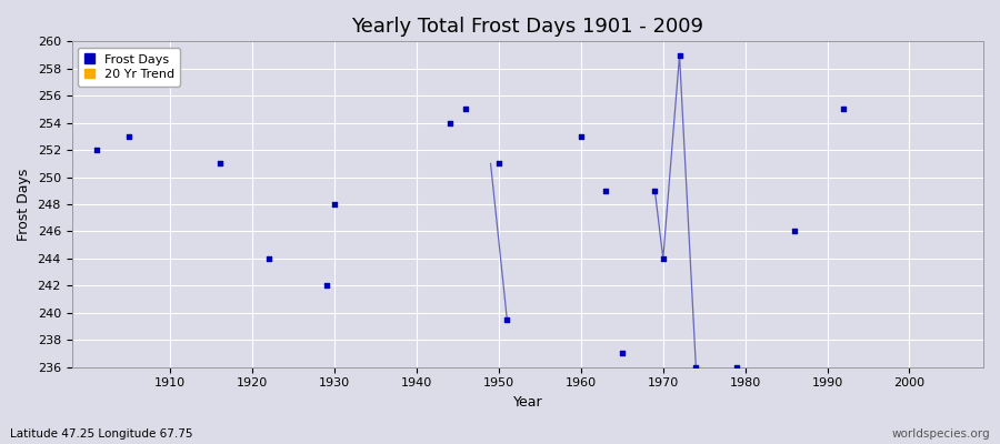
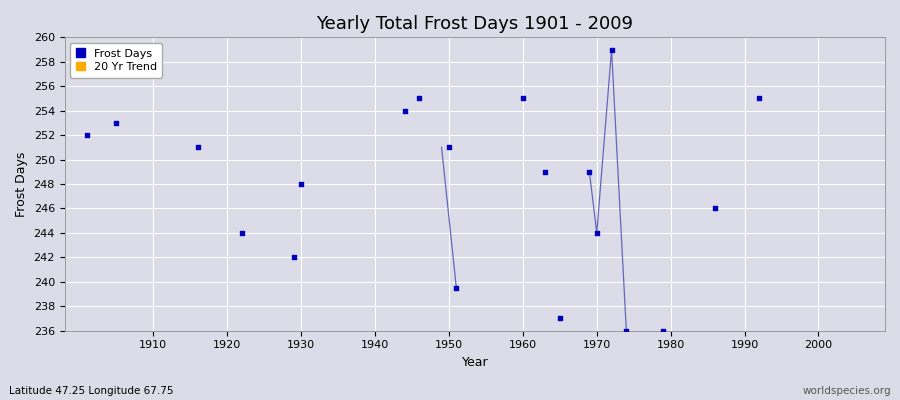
Frost Days/1960: 253.0 -> 255.0
